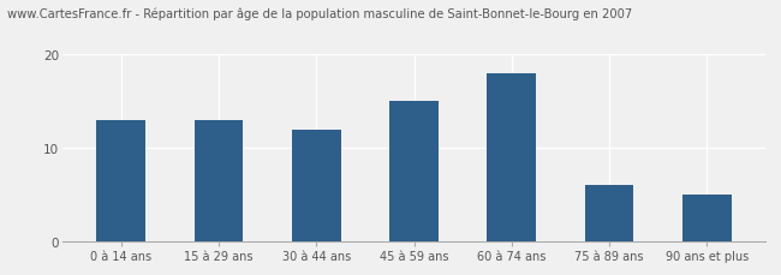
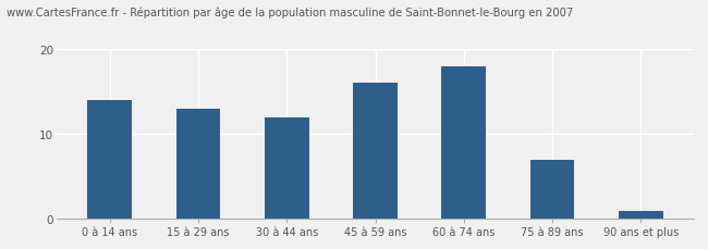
0 à 14 ans: 13 -> 14
45 à 59 ans: 15 -> 16
75 à 89 ans: 6 -> 7
90 ans et plus: 5 -> 1
